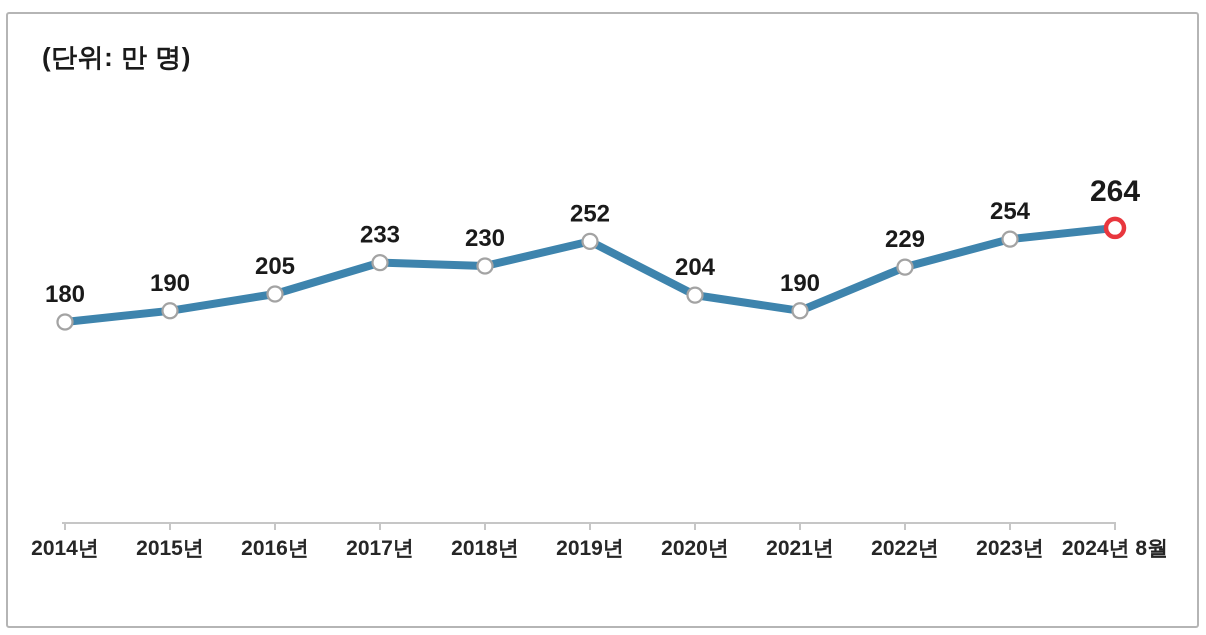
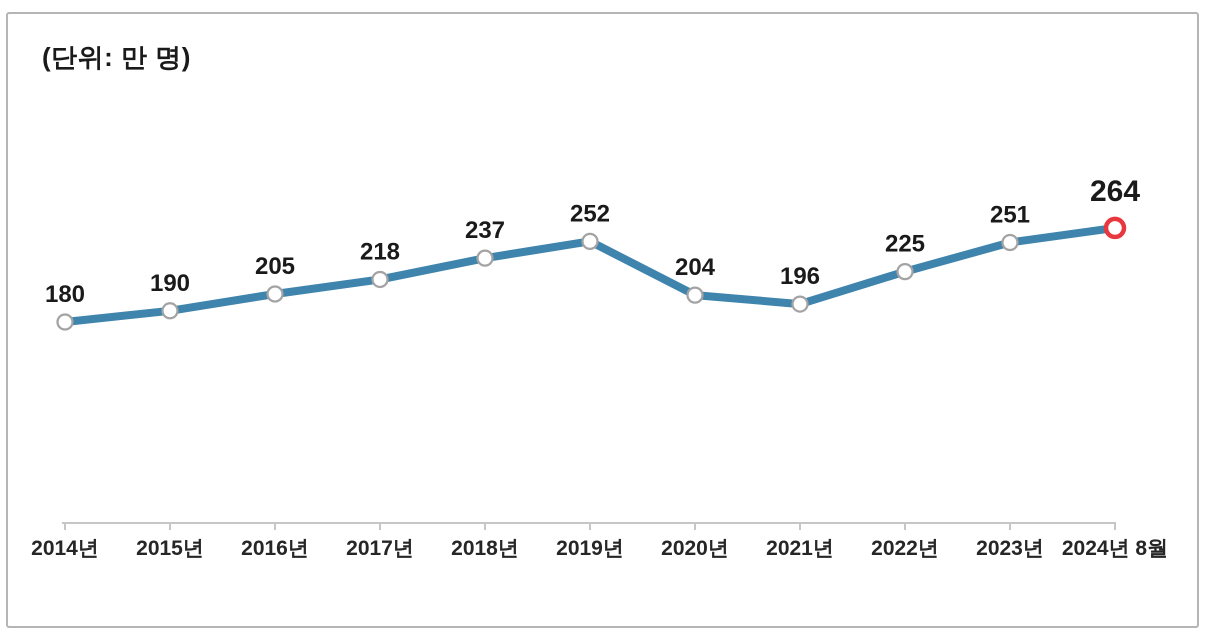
2017년: 233 -> 218
2018년: 230 -> 237
2021년: 190 -> 196
2022년: 229 -> 225
2023년: 254 -> 251
